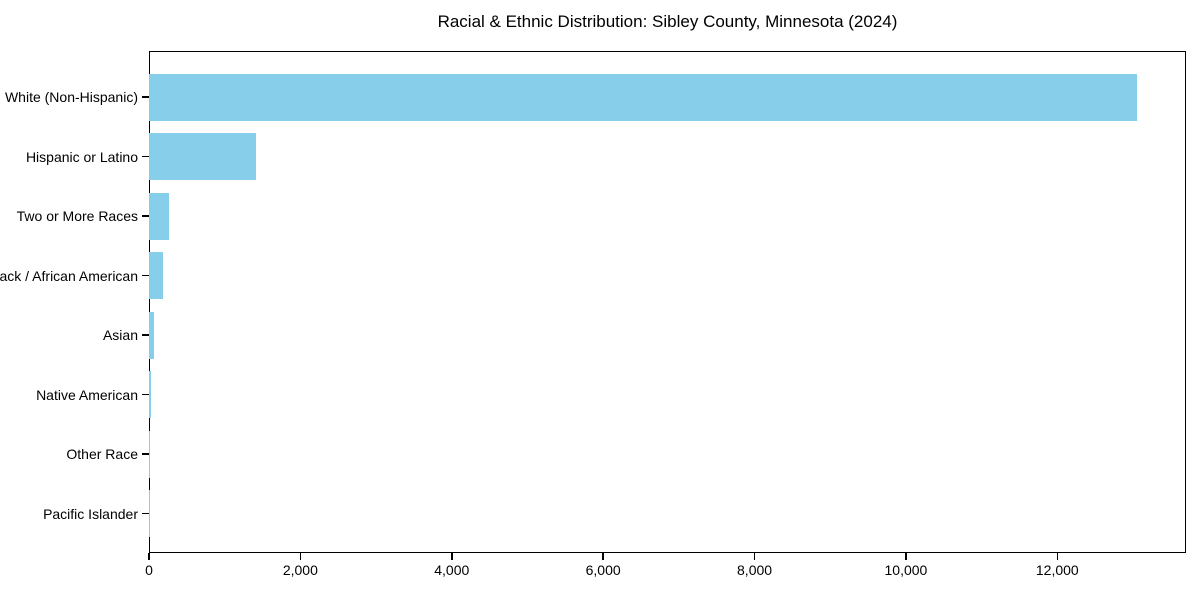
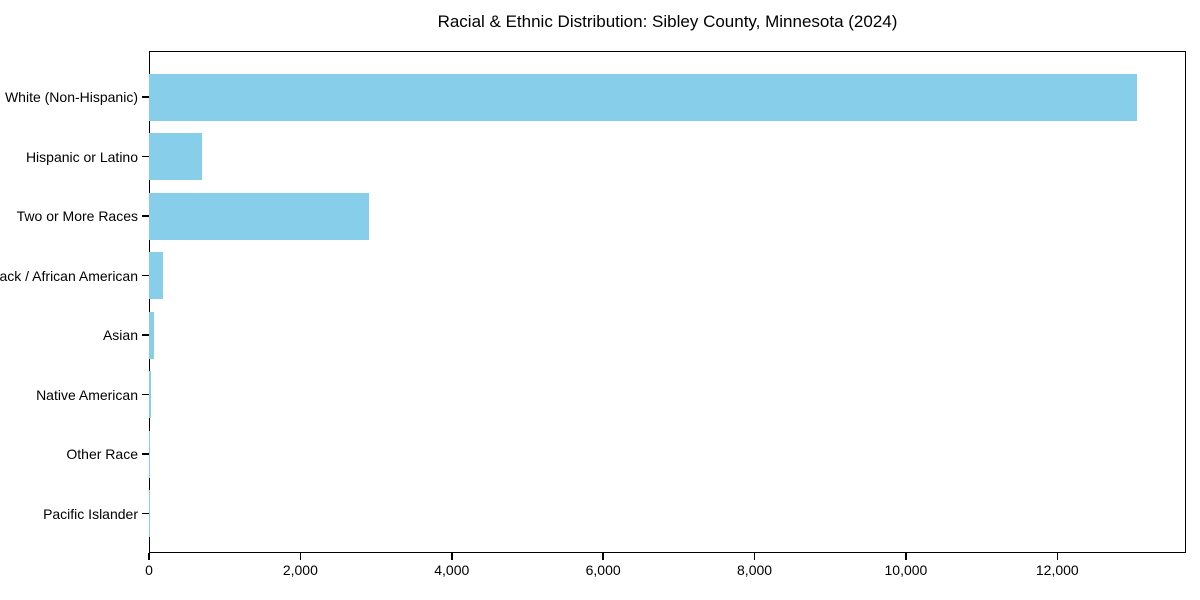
Hispanic or Latino: 1400 -> 700
Two or More Races: 300 -> 2900
